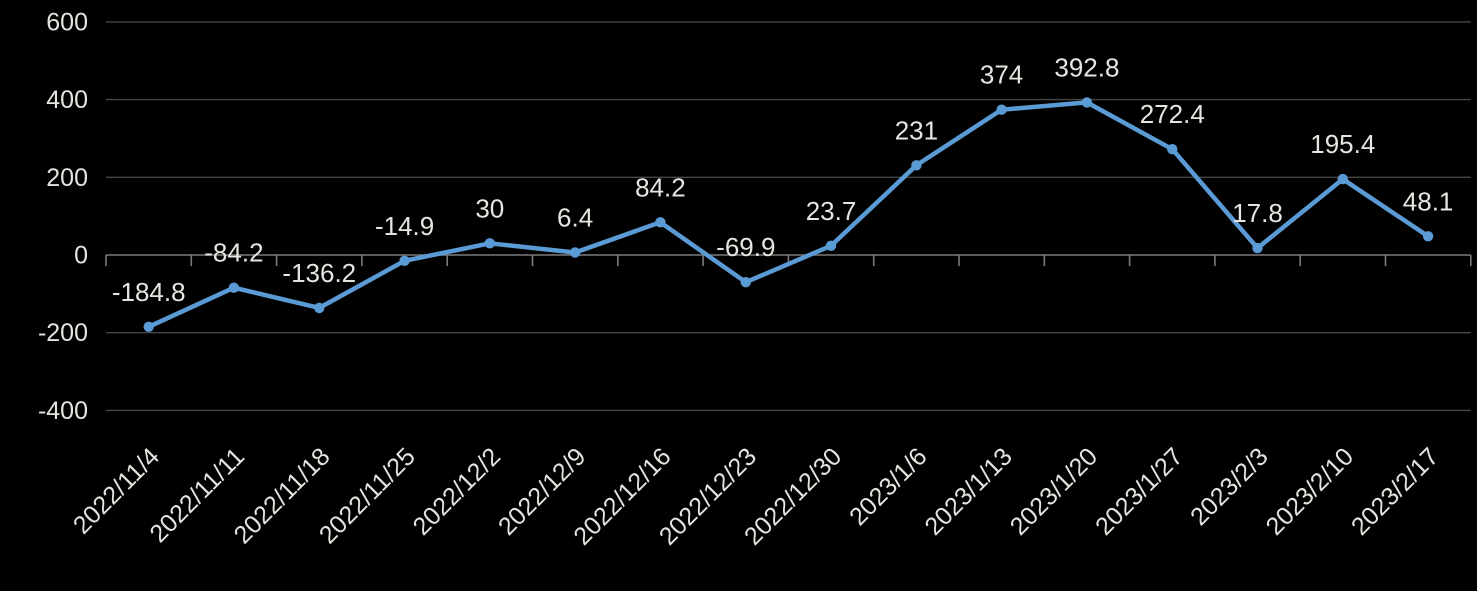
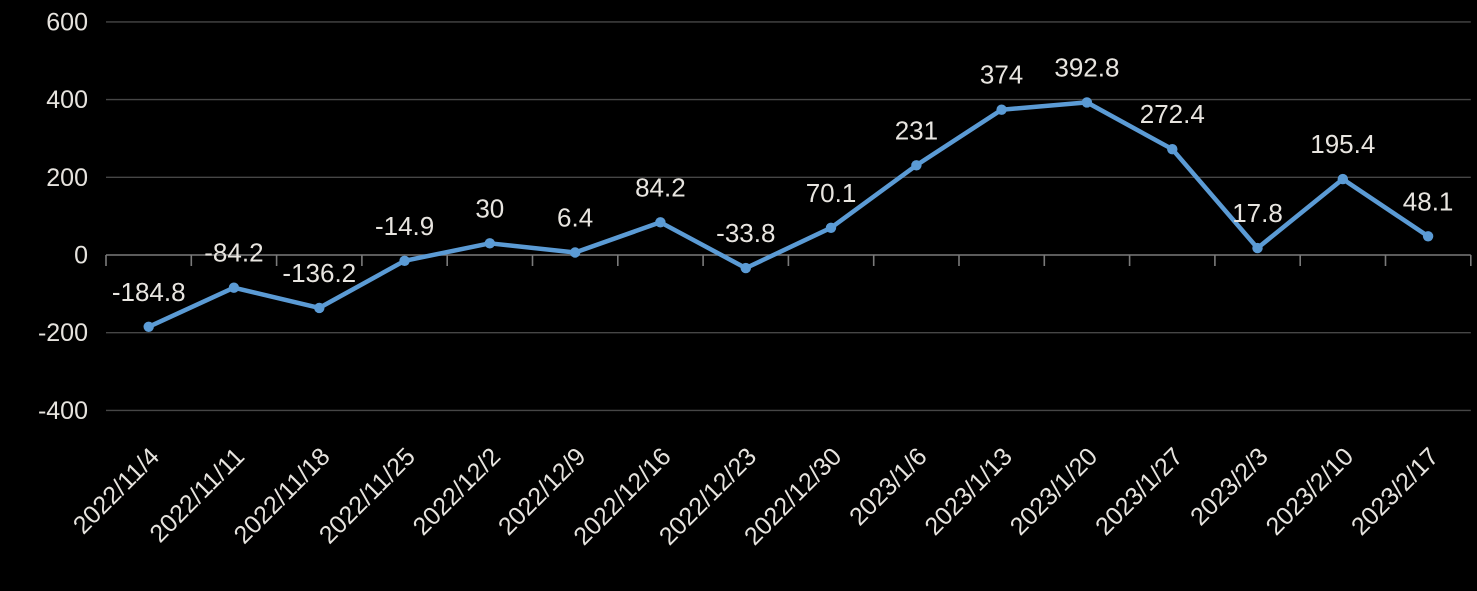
2022/12/23: -69.9 -> -33.8
2022/12/30: 23.7 -> 70.1
